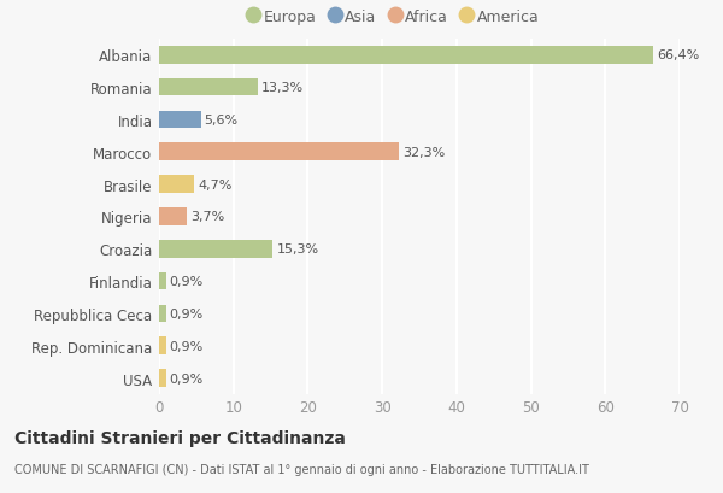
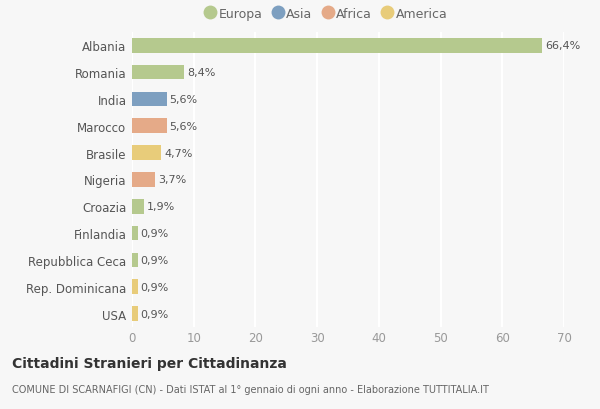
Romania: 13,3% -> 8,4%
Marocco: 32,3% -> 5,6%
Croazia: 15,3% -> 1,9%
